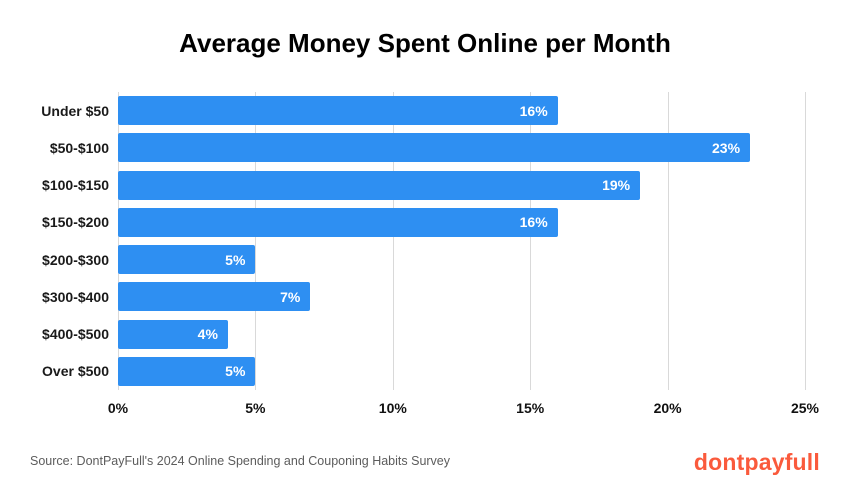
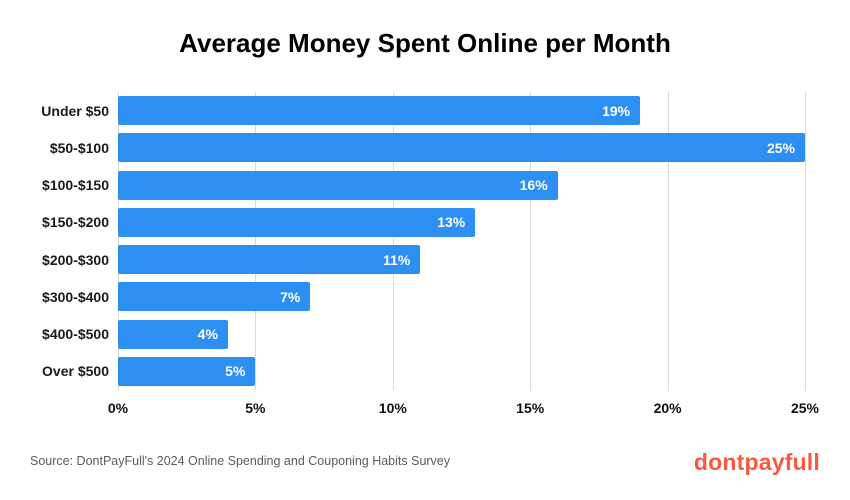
Under $50: 16% -> 19%
$50-$100: 23% -> 25%
$100-$150: 19% -> 16%
$150-$200: 16% -> 13%
$200-$300: 5% -> 11%
